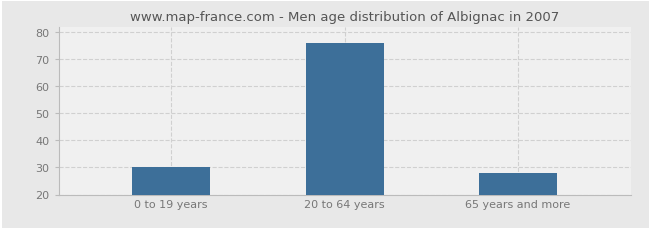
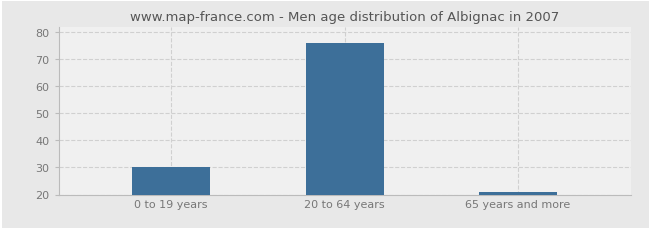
65 years and more: 28 -> 21
